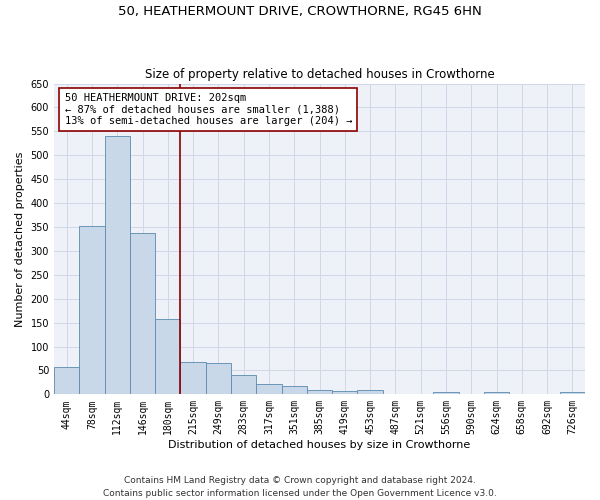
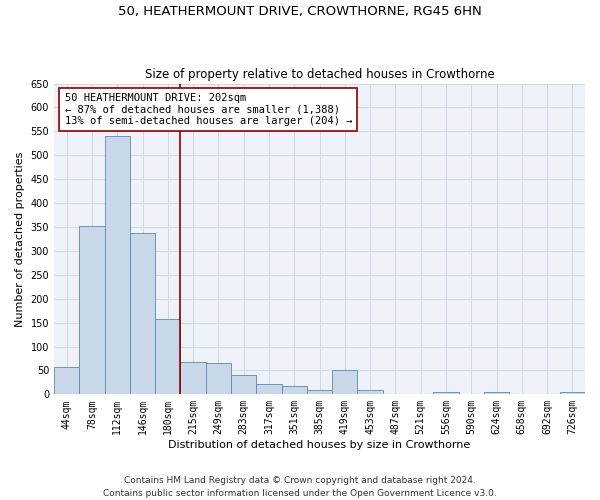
419sqm: 8 -> 50
